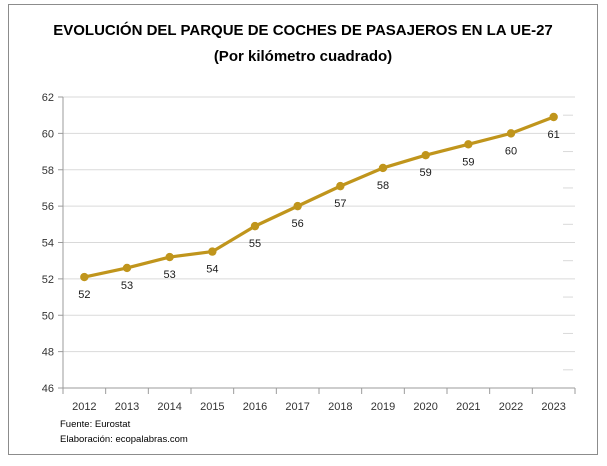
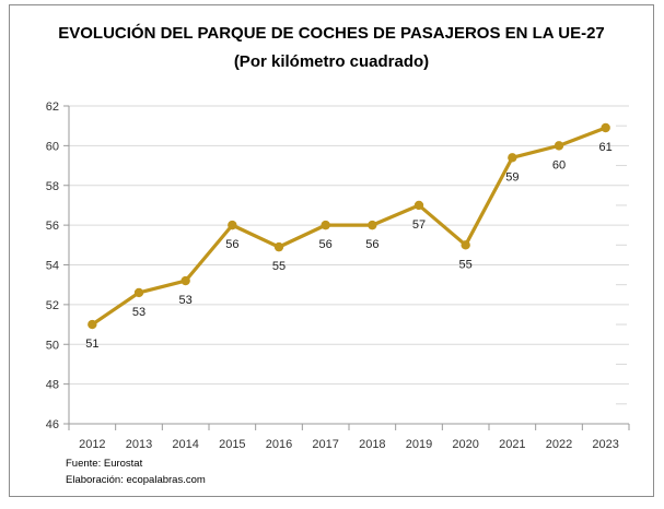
2012: 52 -> 51
2015: 54 -> 56
2018: 57 -> 56
2019: 58 -> 57
2020: 59 -> 55
